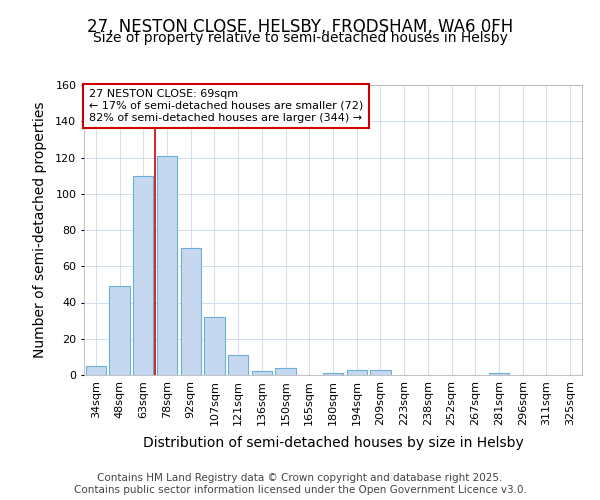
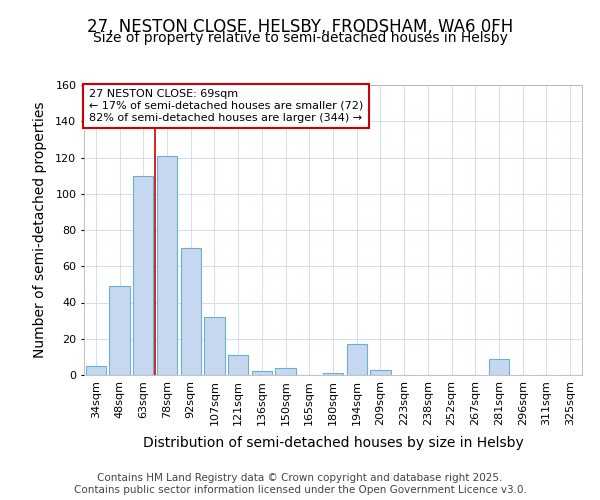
194sqm: 3 -> 17
281sqm: 1 -> 9
